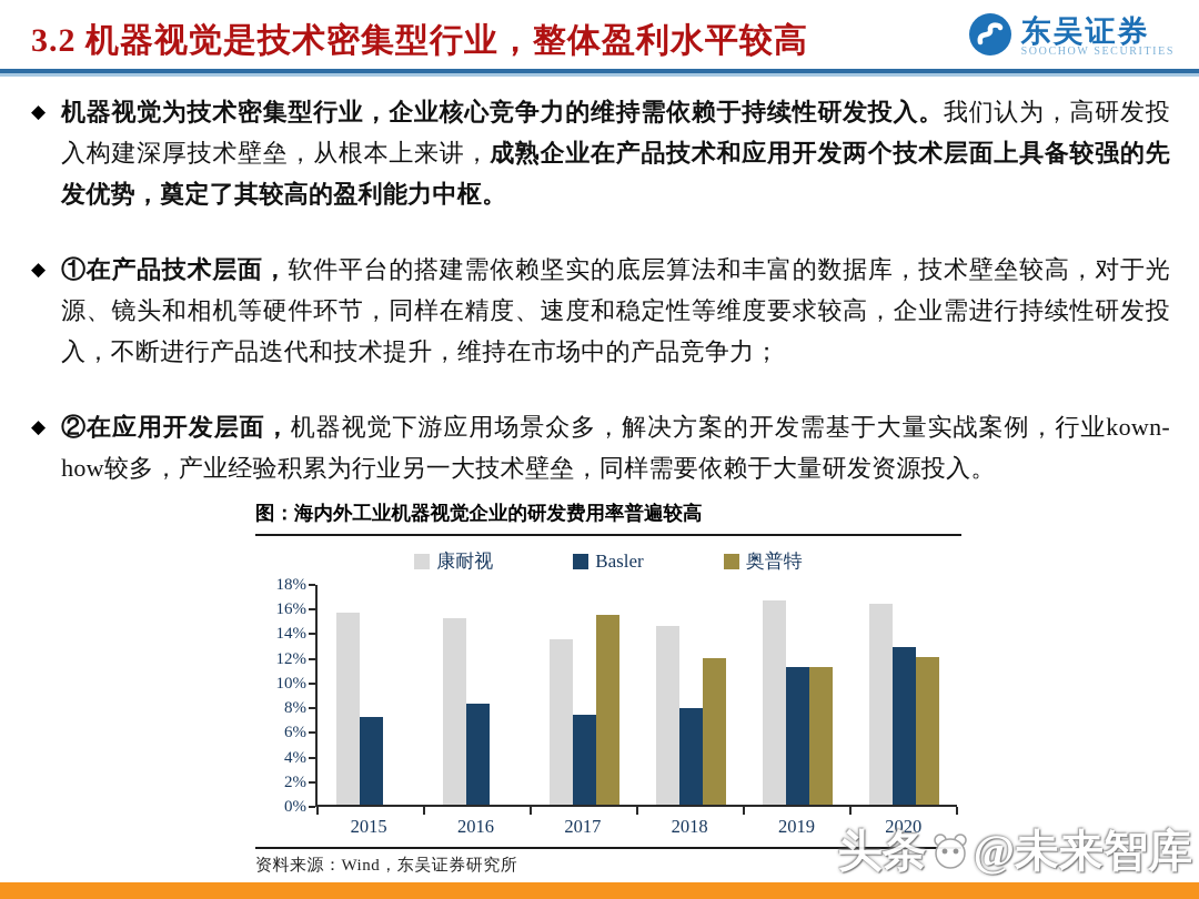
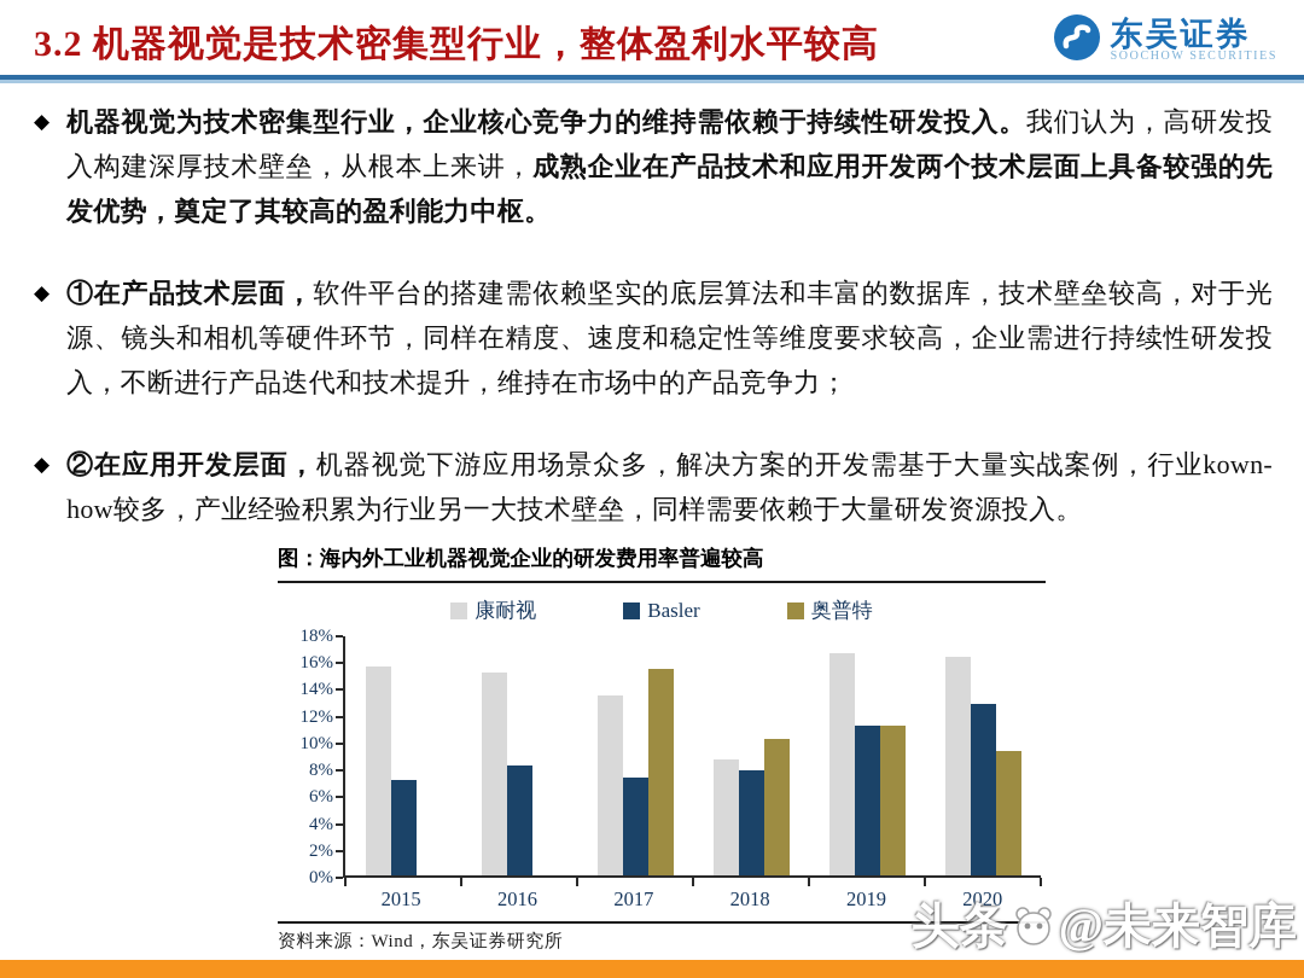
康耐视/2018: 14.5% -> 8.6%
奥普特/2018: 11.9% -> 10.2%
奥普特/2020: 12.0% -> 9.3%
